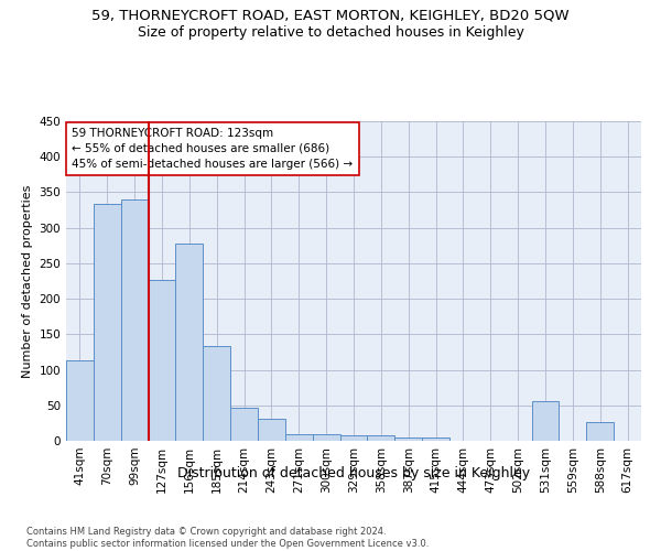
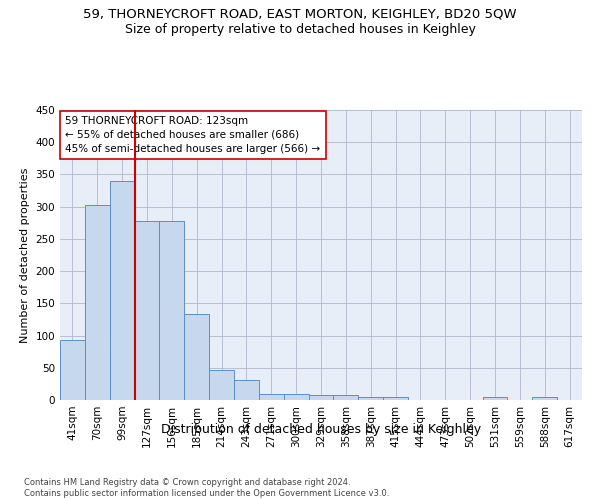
41sqm: 114 -> 93
70sqm: 334 -> 303
127sqm: 226 -> 278
531sqm: 56 -> 4
588sqm: 26 -> 4
